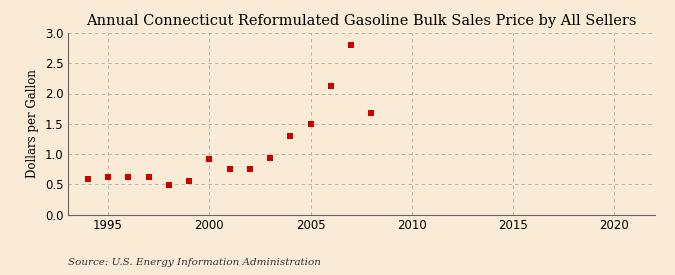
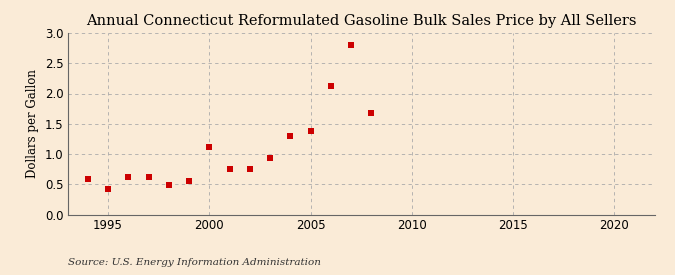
1995: 0.62 -> 0.42
2000: 0.92 -> 1.12
2005: 1.50 -> 1.38
